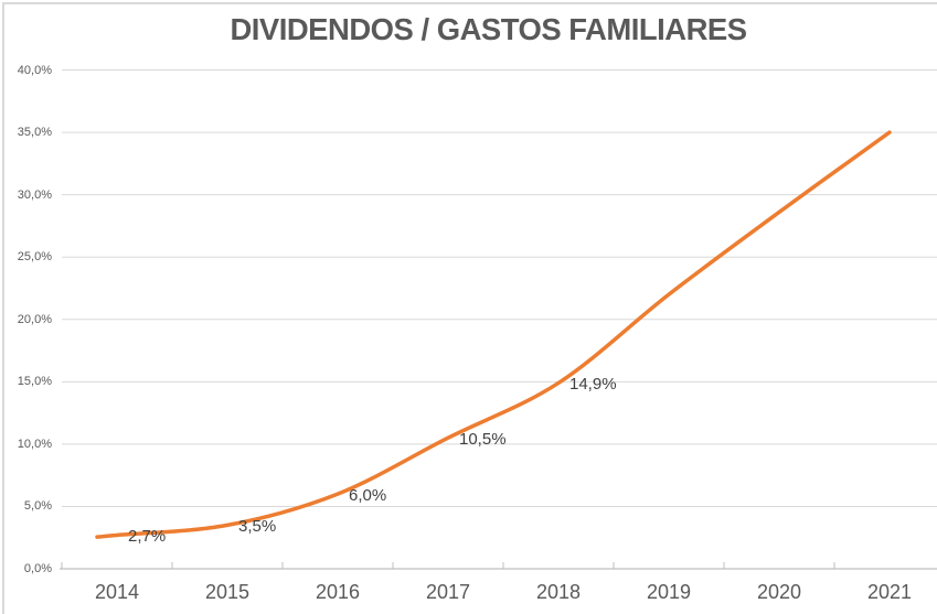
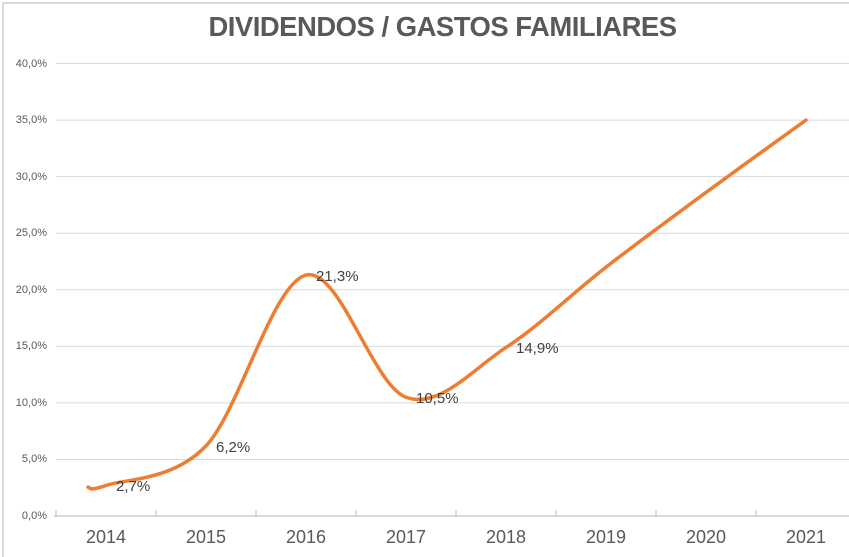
2015: 3,5% -> 6,2%
2016: 6,0% -> 21,3%
